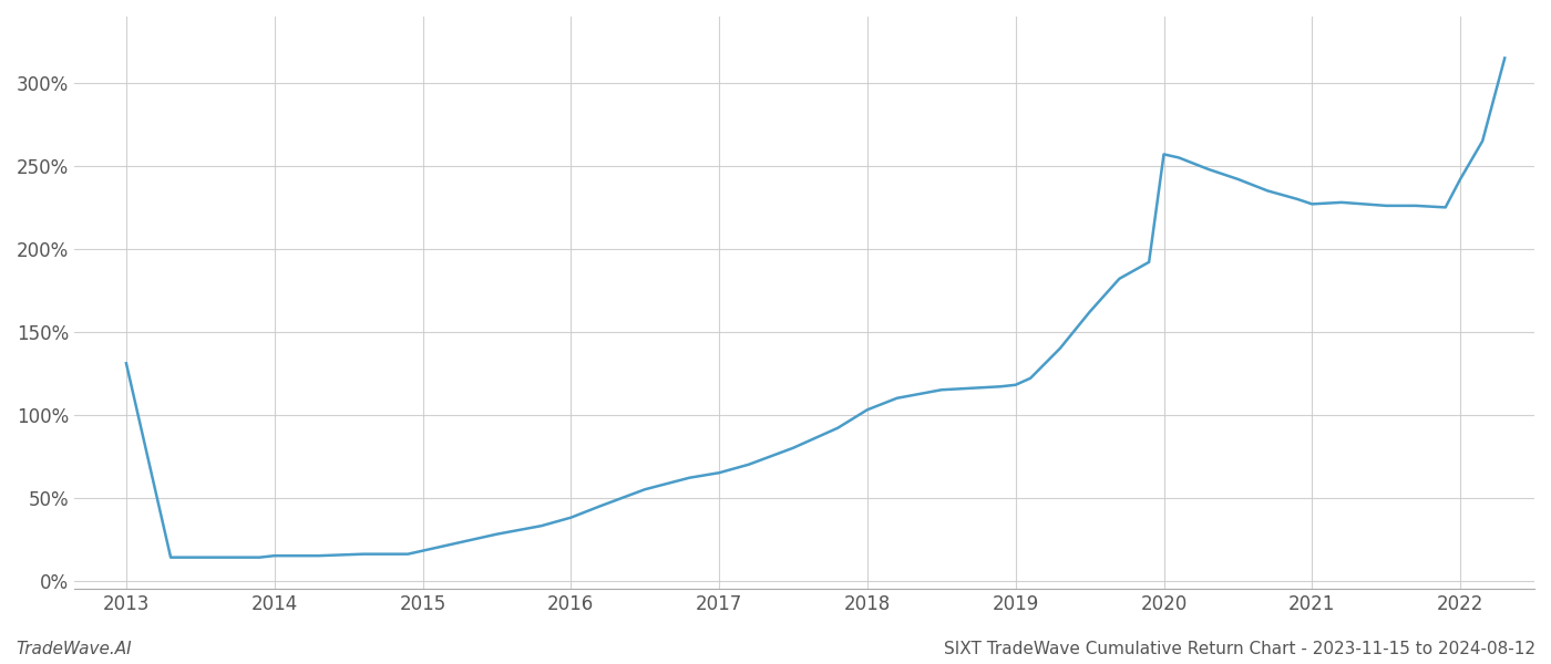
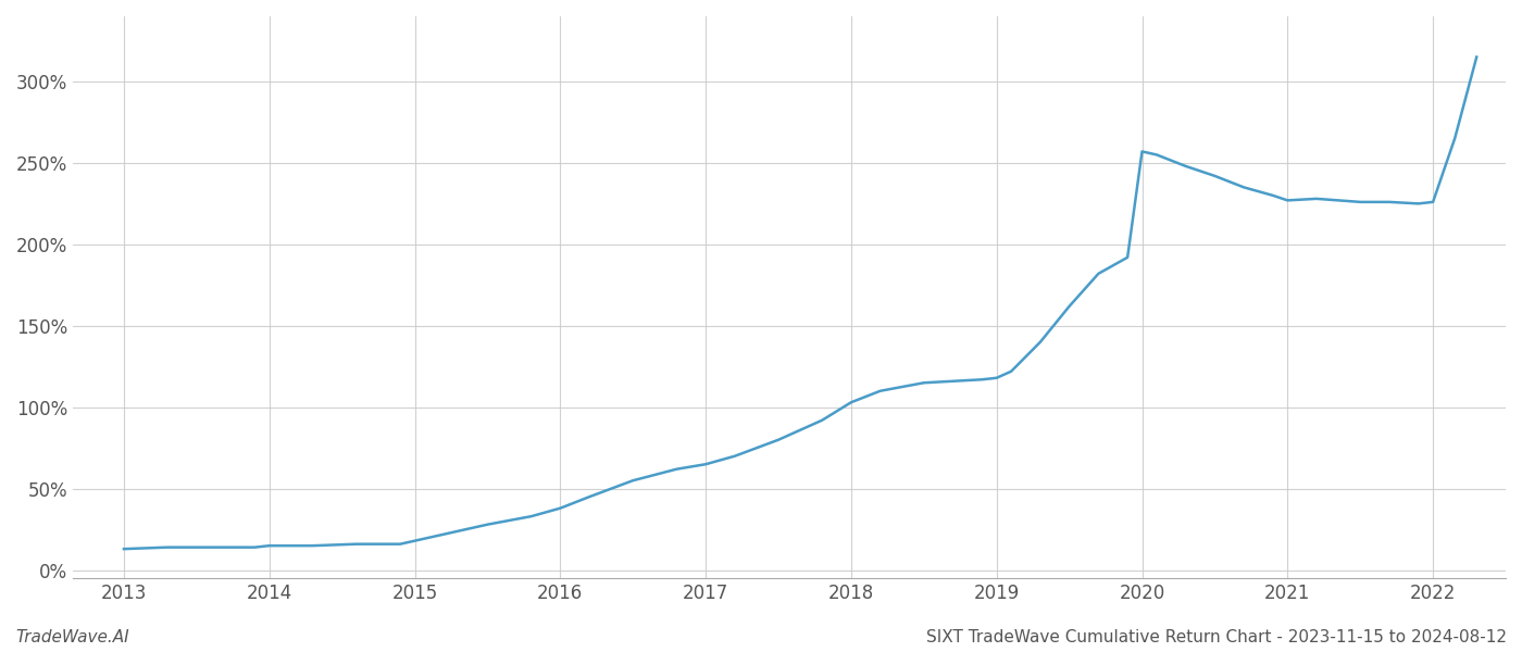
2013: 131% -> 13%
2022: 242% -> 226%
